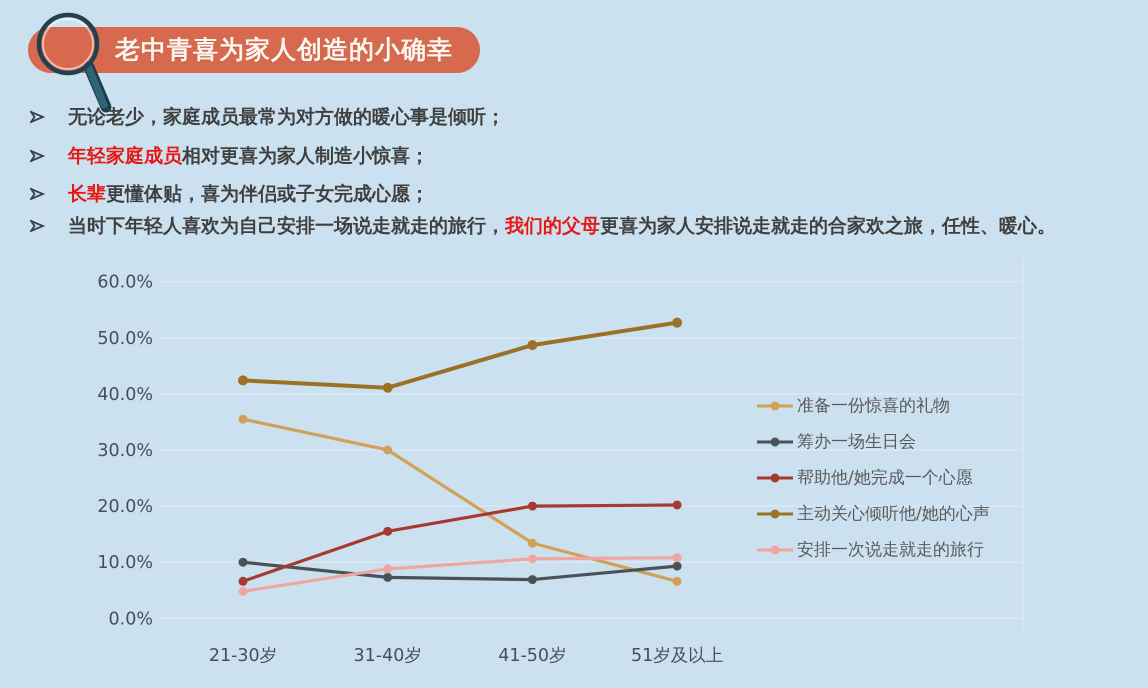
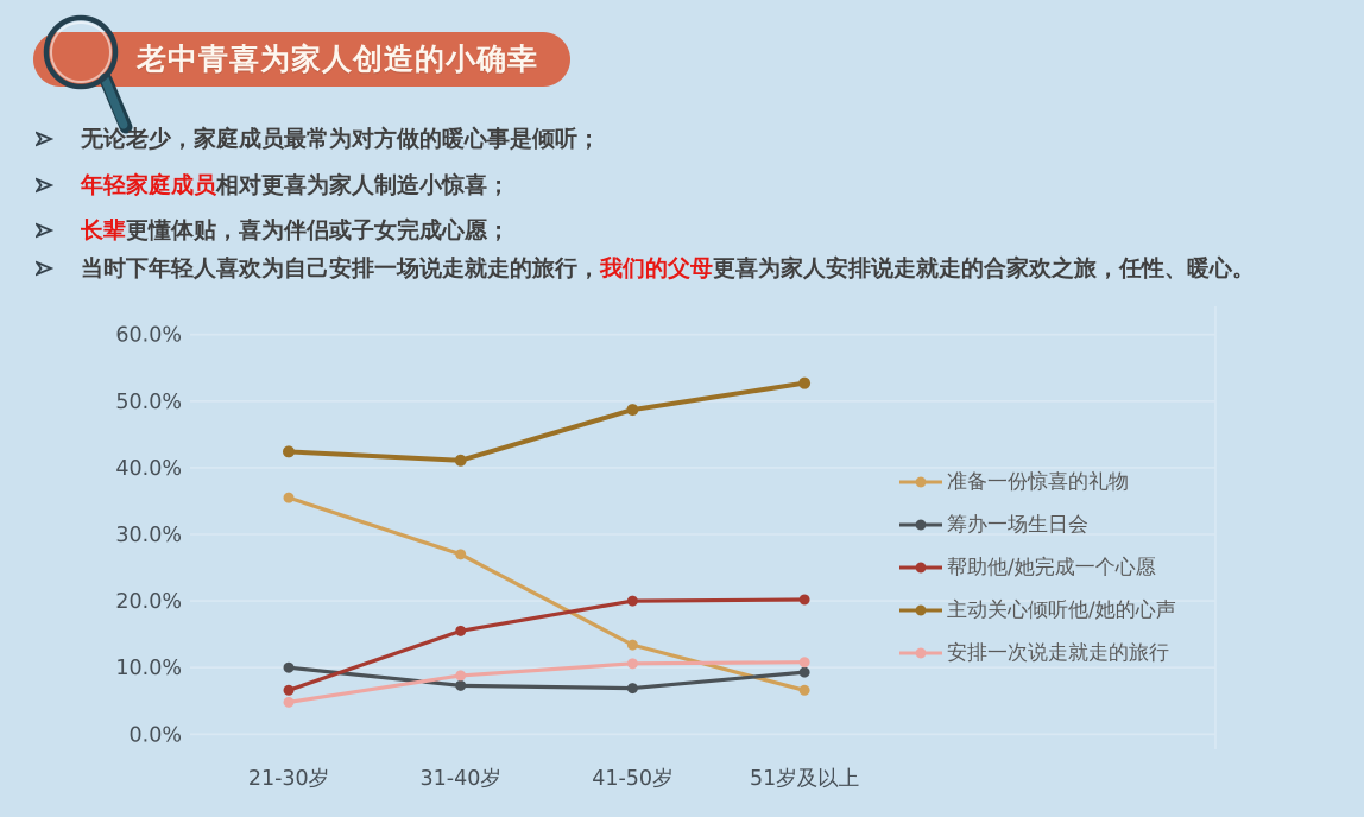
准备一份惊喜的礼物/31-40岁: 30% -> 27%
